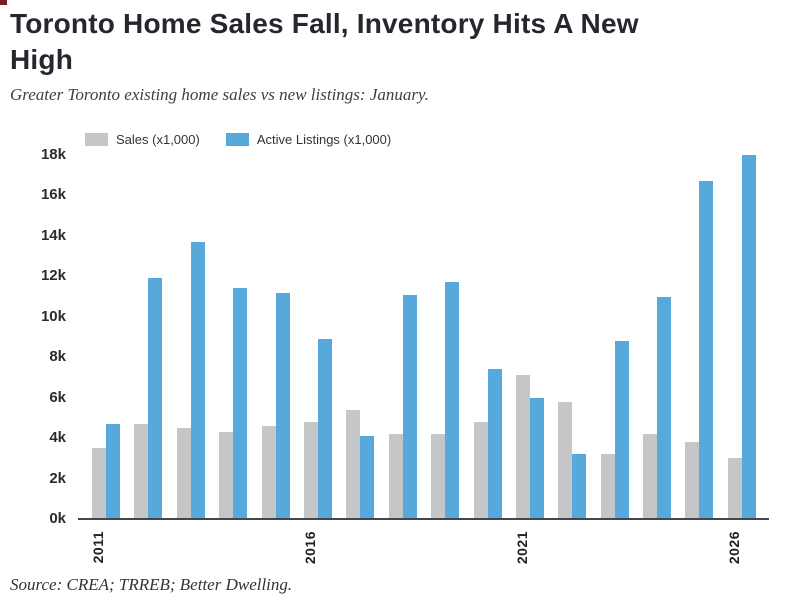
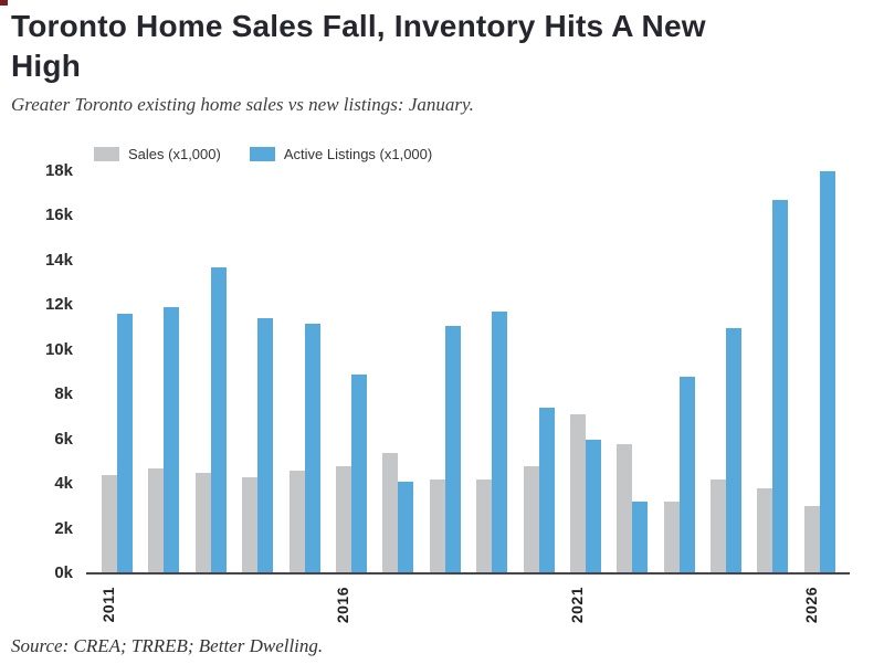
Sales (x1,000)/2011: 3.5k -> 4.4k
Active Listings (x1,000)/2011: 4.7k -> 11.6k
